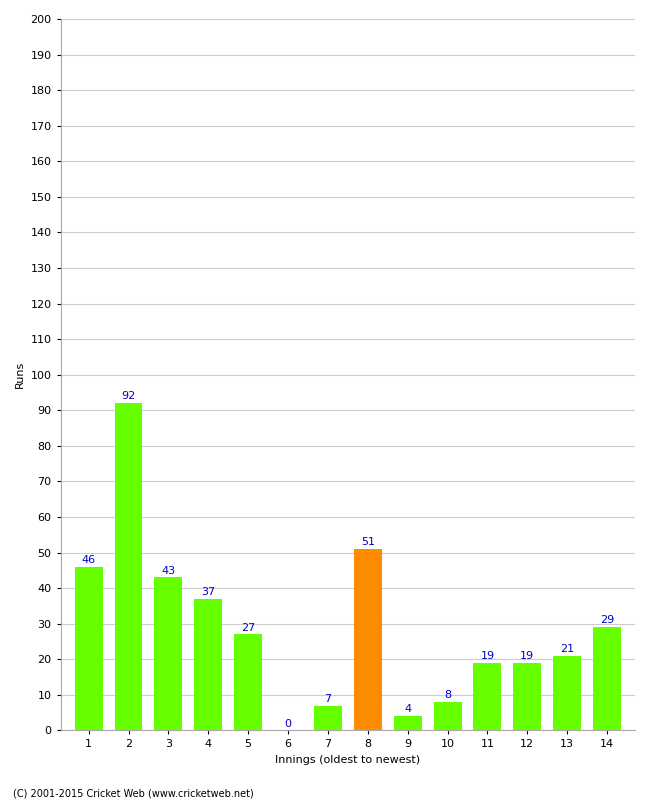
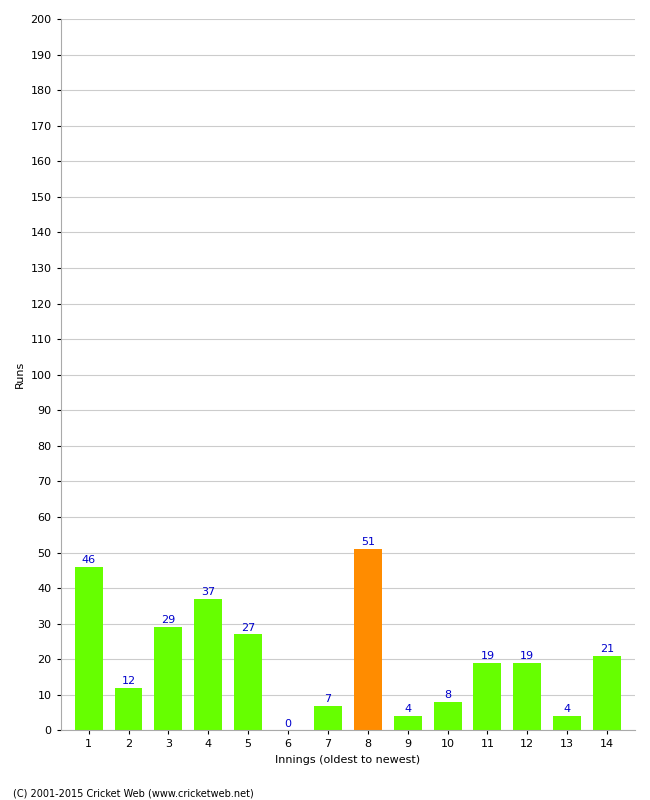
2: 92 -> 12
3: 43 -> 29
13: 21 -> 4
14: 29 -> 21
